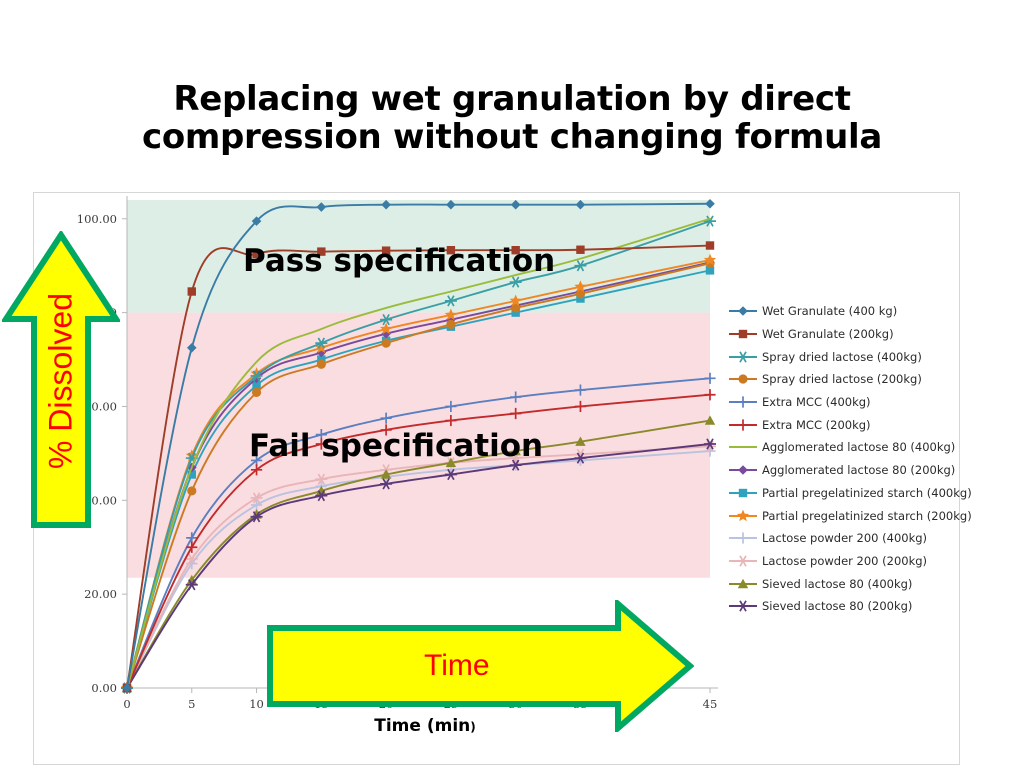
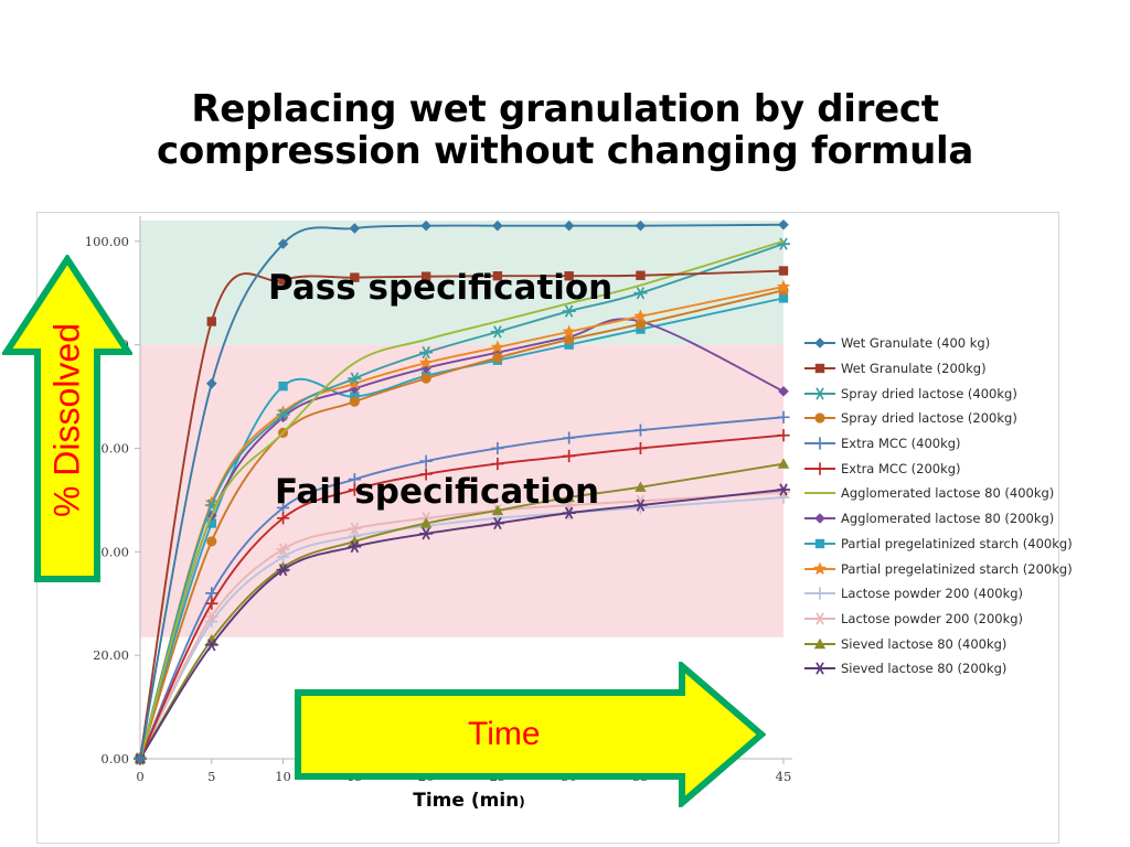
Agglomerated lactose 80 (400kg)/10: 70 -> 63
Partial pregelatinized starch (400kg)/10: 64 -> 72
Agglomerated lactose 80 (200kg)/45: 91 -> 71
